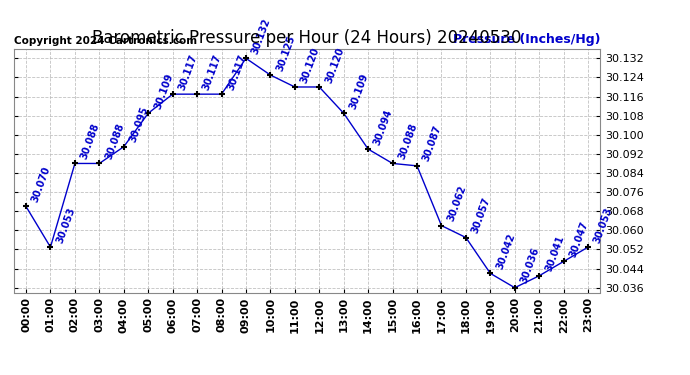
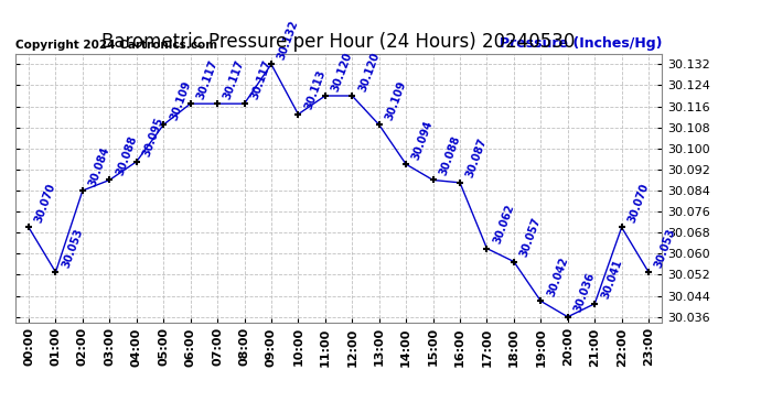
02:00: 30.088 -> 30.084
10:00: 30.125 -> 30.113
22:00: 30.047 -> 30.070
